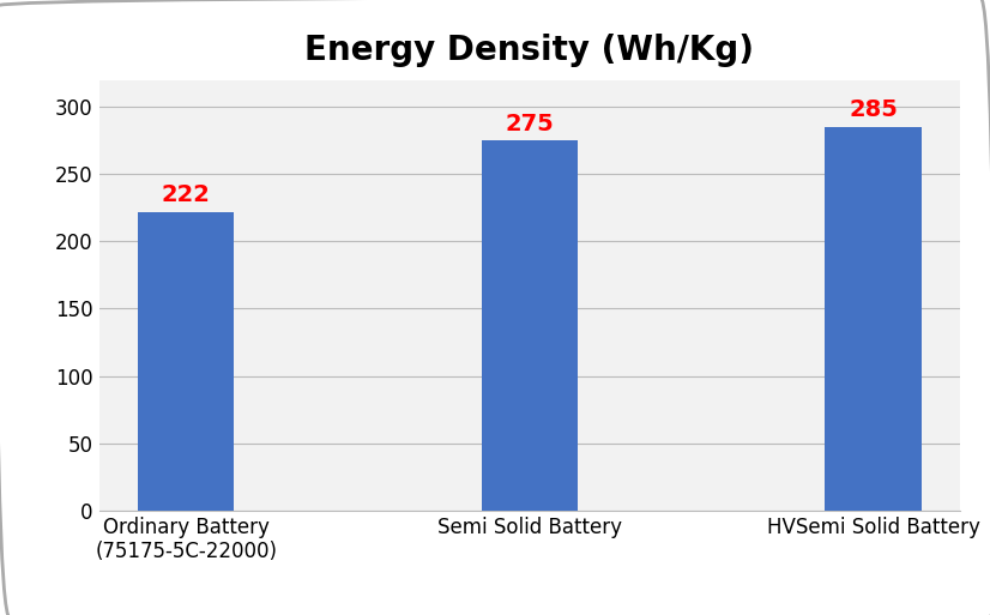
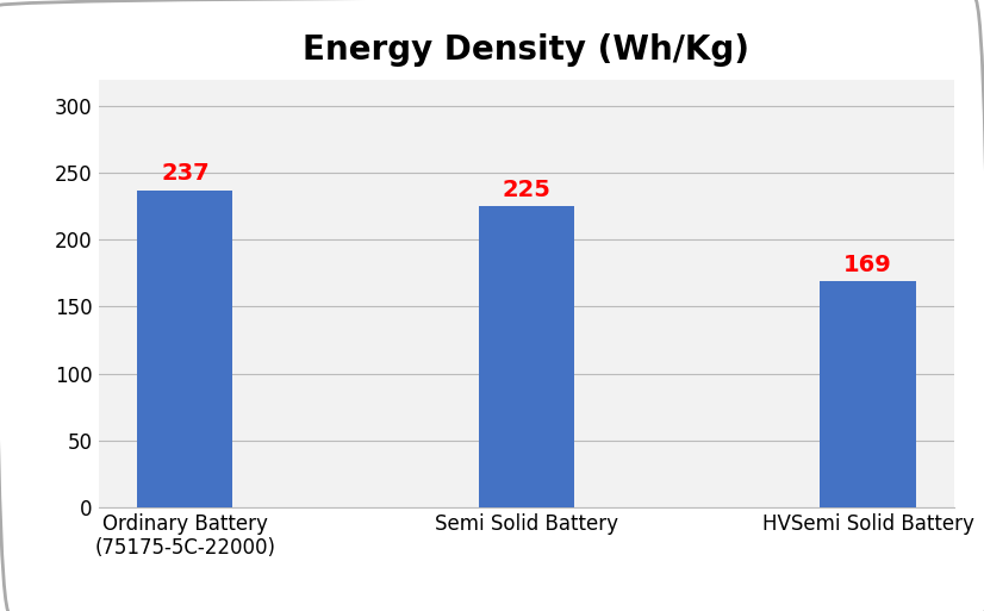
Ordinary Battery (75175-5C-22000): 222 -> 237
Semi Solid Battery: 275 -> 225
HVSemi Solid Battery: 285 -> 169
